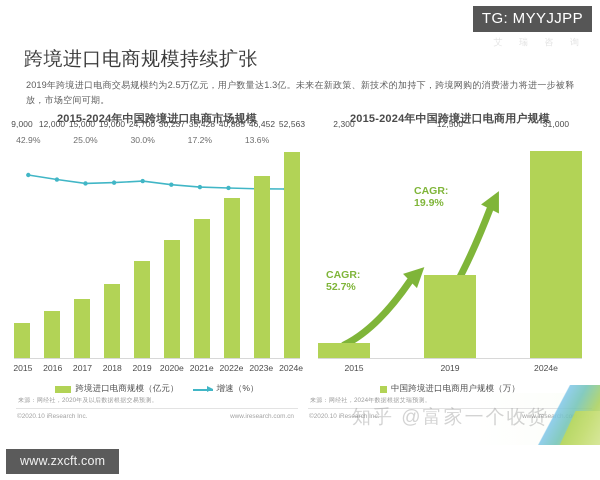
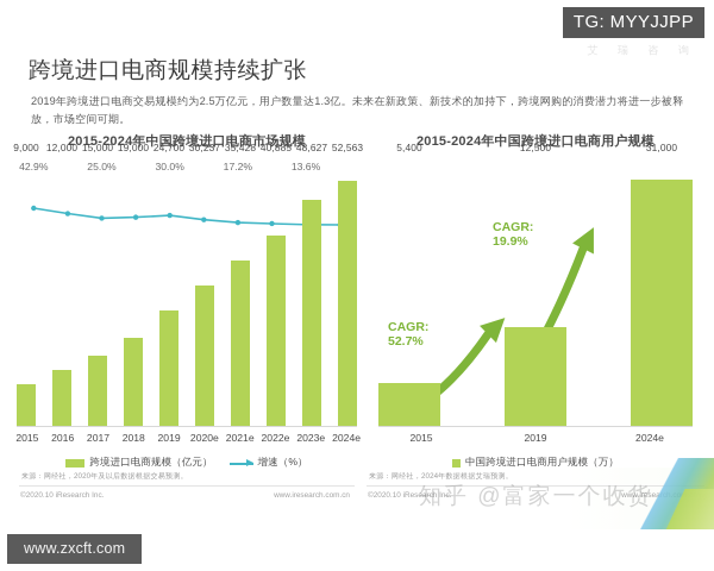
2015-2024年中国跨境进口电商市场规模/跨境进口电商规模（亿元）/2023e: 46,452 -> 48,627
2015-2024年中国跨境进口电商用户规模/2015: 2,300 -> 5,400
